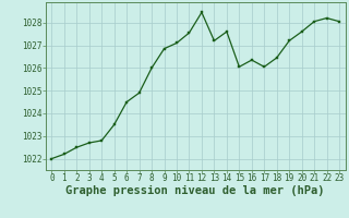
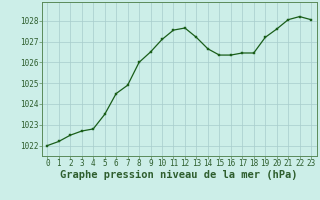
9: 1026.85 -> 1026.50
12: 1028.45 -> 1027.65
14: 1027.60 -> 1026.65
15: 1026.05 -> 1026.35
17: 1026.05 -> 1026.45
